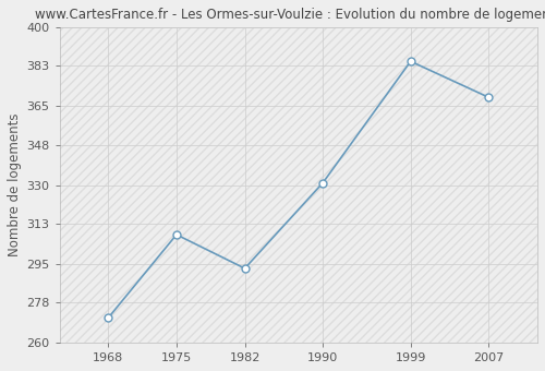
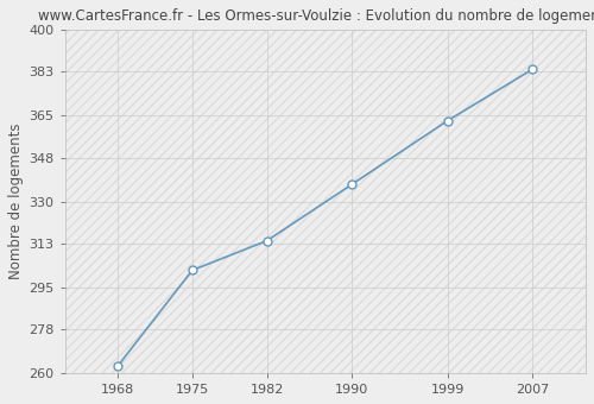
1968: 271 -> 263
1975: 308 -> 302
1982: 293 -> 314
1990: 331 -> 337
1999: 385 -> 363
2007: 369 -> 384
